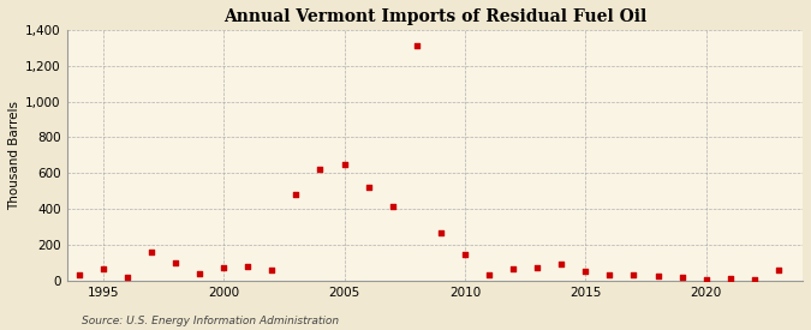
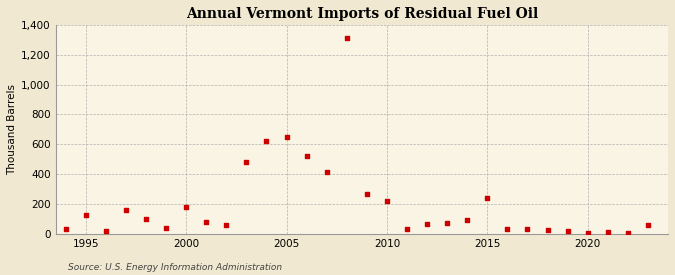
1995: 60 -> 130
2000: 70 -> 180
2010: 150 -> 220
2015: 50 -> 240
